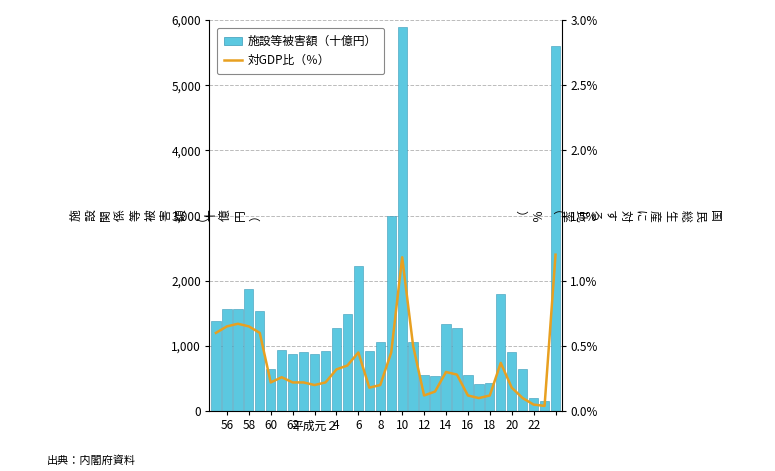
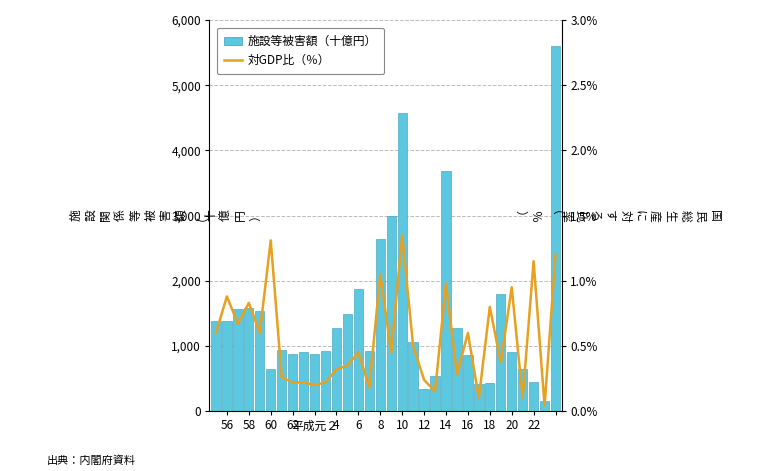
施設等被害額（十億円）/56: 1,570 -> 1,380
対GDP比（％）/56: 0.65% -> 0.88%
施設等被害額（十億円）/58: 1,870 -> 1,580
対GDP比（％）/58: 0.65% -> 0.83%
対GDP比（％）/60: 0.22% -> 1.31%
施設等被害額（十億円）/6: 2,230 -> 1,880
施設等被害額（十億円）/8: 1,060 -> 2,640
対GDP比（％）/8: 0.20% -> 1.05%
施設等被害額（十億円）/10: 5,900 -> 4,580
対GDP比（％）/10: 1.18% -> 1.35%
施設等被害額（十億円）/12: 550 -> 340
対GDP比（％）/12: 0.12% -> 0.24%
施設等被害額（十億円）/14: 1,330 -> 3,680
対GDP比（％）/14: 0.30% -> 0.98%
施設等被害額（十億円）/16: 560 -> 860
対GDP比（％）/16: 0.12% -> 0.60%
対GDP比（％）/18: 0.12% -> 0.80%
対GDP比（％）/20: 0.18% -> 0.95%
施設等被害額（十億円）/22: 200 -> 440
対GDP比（％）/22: 0.05% -> 1.15%
